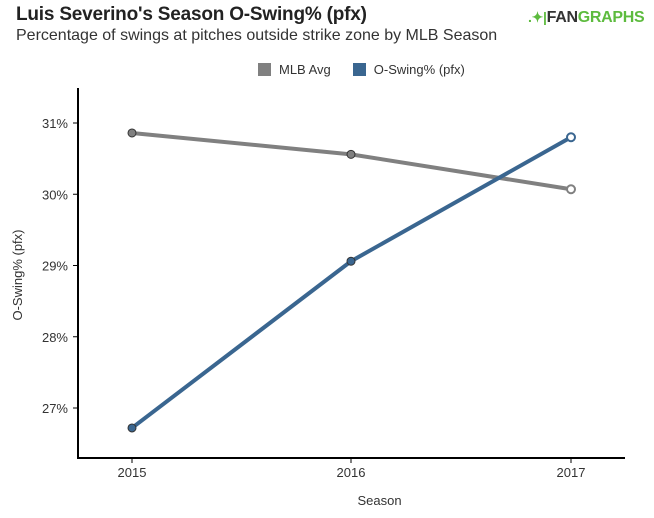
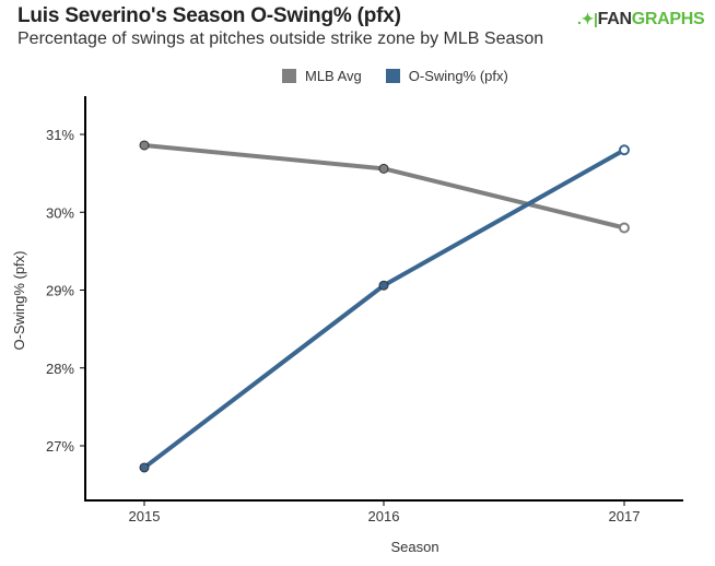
MLB Avg/2017: 30.1% -> 29.8%
